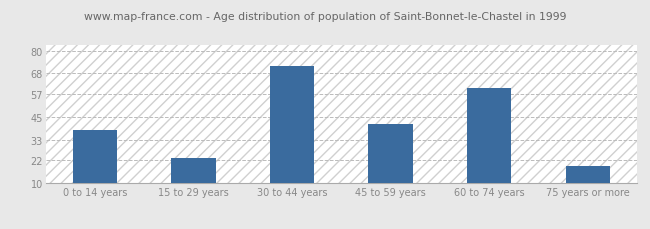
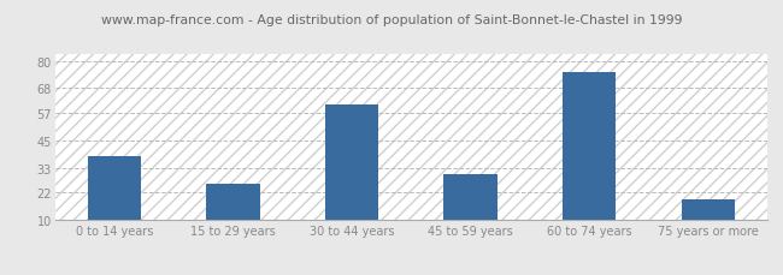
15 to 29 years: 23 -> 26
30 to 44 years: 72 -> 61
45 to 59 years: 41 -> 30
60 to 74 years: 60 -> 75
